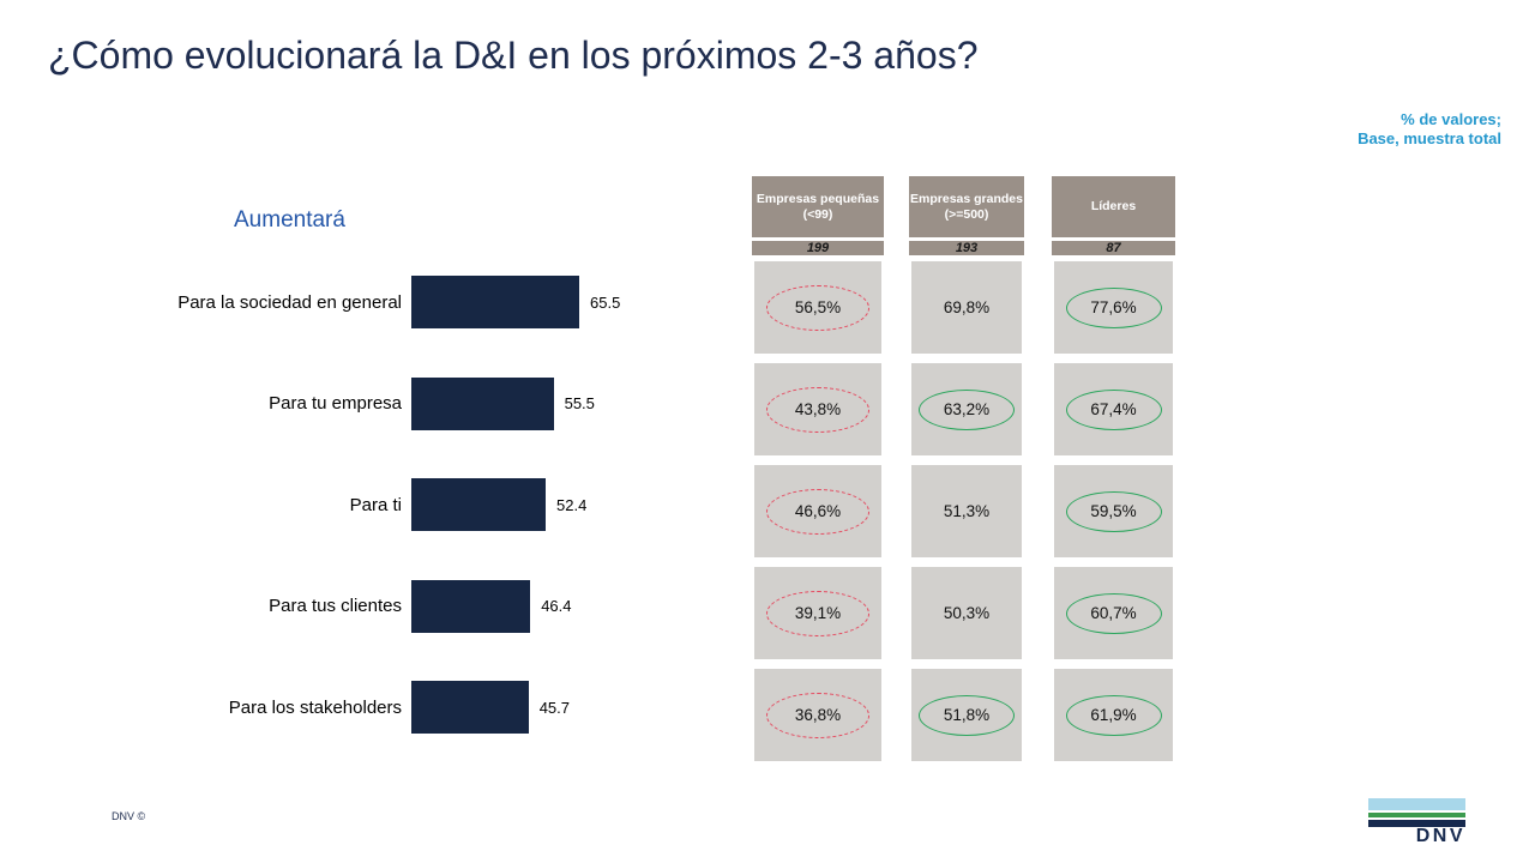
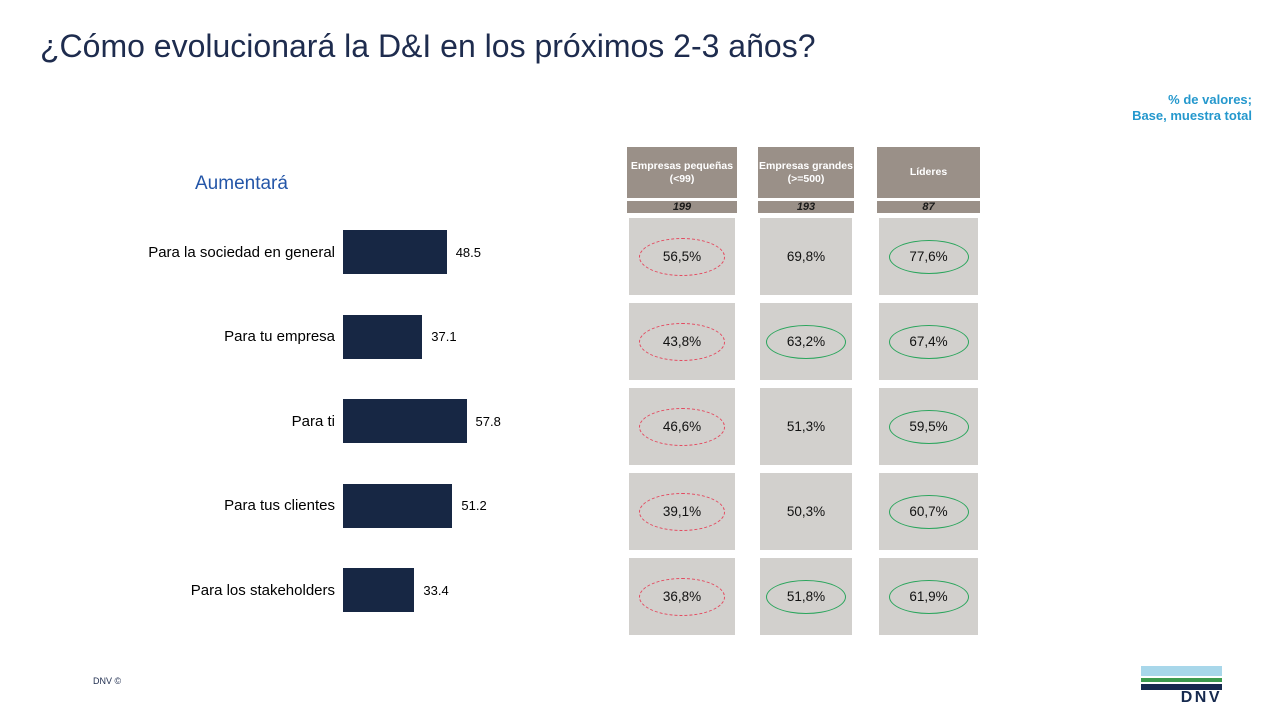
Para la sociedad en general: 65.5 -> 48.5
Para tu empresa: 55.5 -> 37.1
Para ti: 52.4 -> 57.8
Para tus clientes: 46.4 -> 51.2
Para los stakeholders: 45.7 -> 33.4
